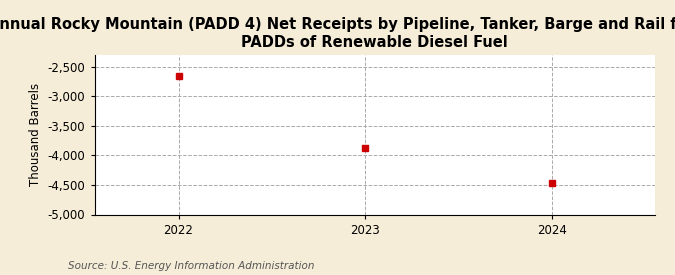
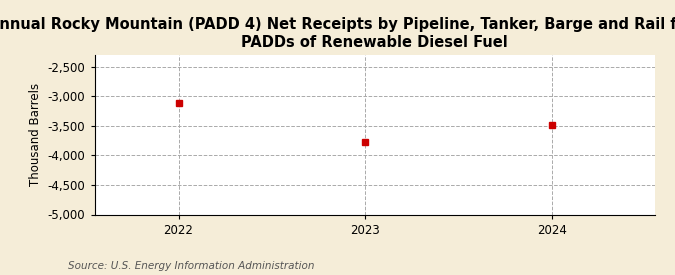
2022: -2,650 -> -3,120
2023: -3,870 -> -3,780
2024: -4,460 -> -3,480
